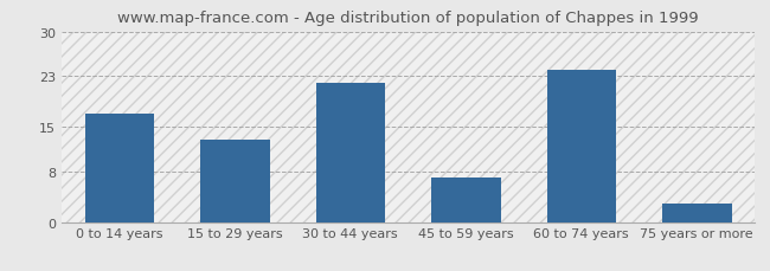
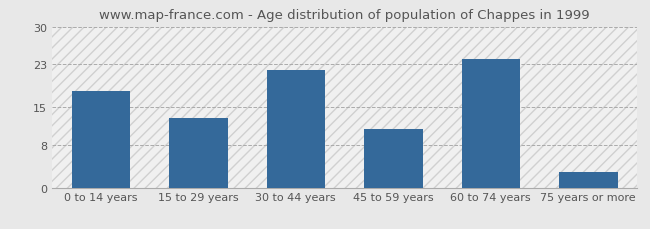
0 to 14 years: 17 -> 18
45 to 59 years: 7 -> 11
